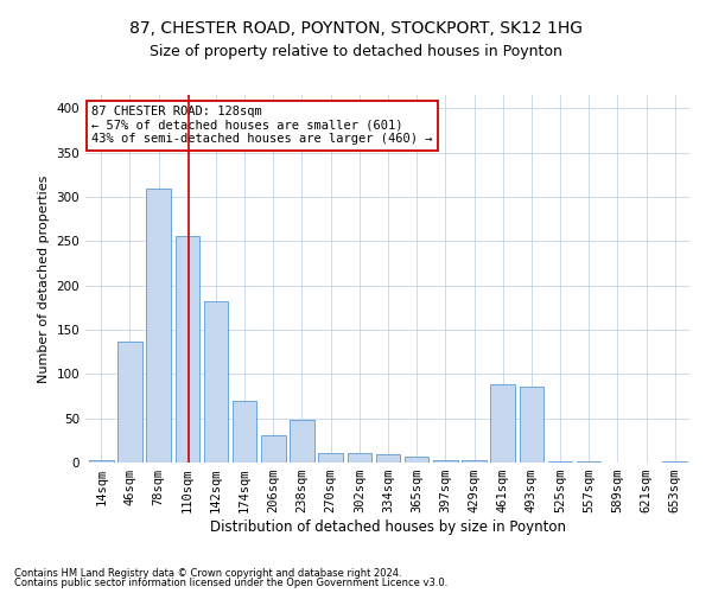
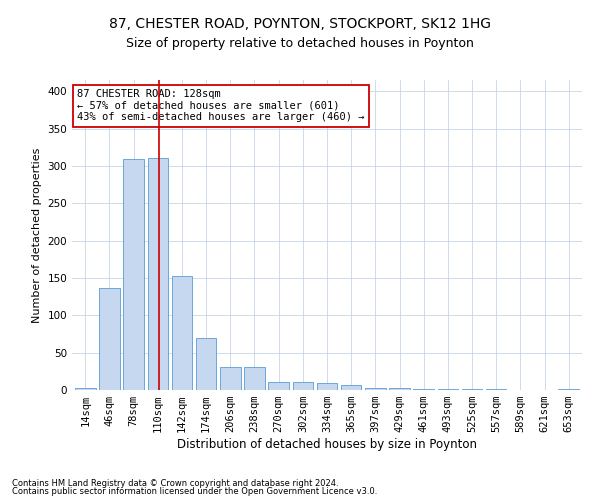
110sqm: 256 -> 311
142sqm: 182 -> 153
238sqm: 48 -> 31
461sqm: 88 -> 2
493sqm: 86 -> 1
